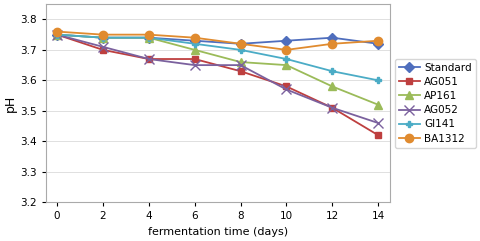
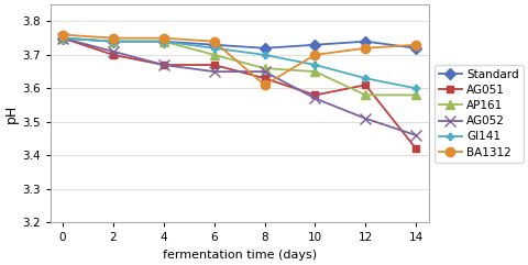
BA1312/8: 3.72 -> 3.61
AG051/12: 3.51 -> 3.61
AP161/14: 3.52 -> 3.58
